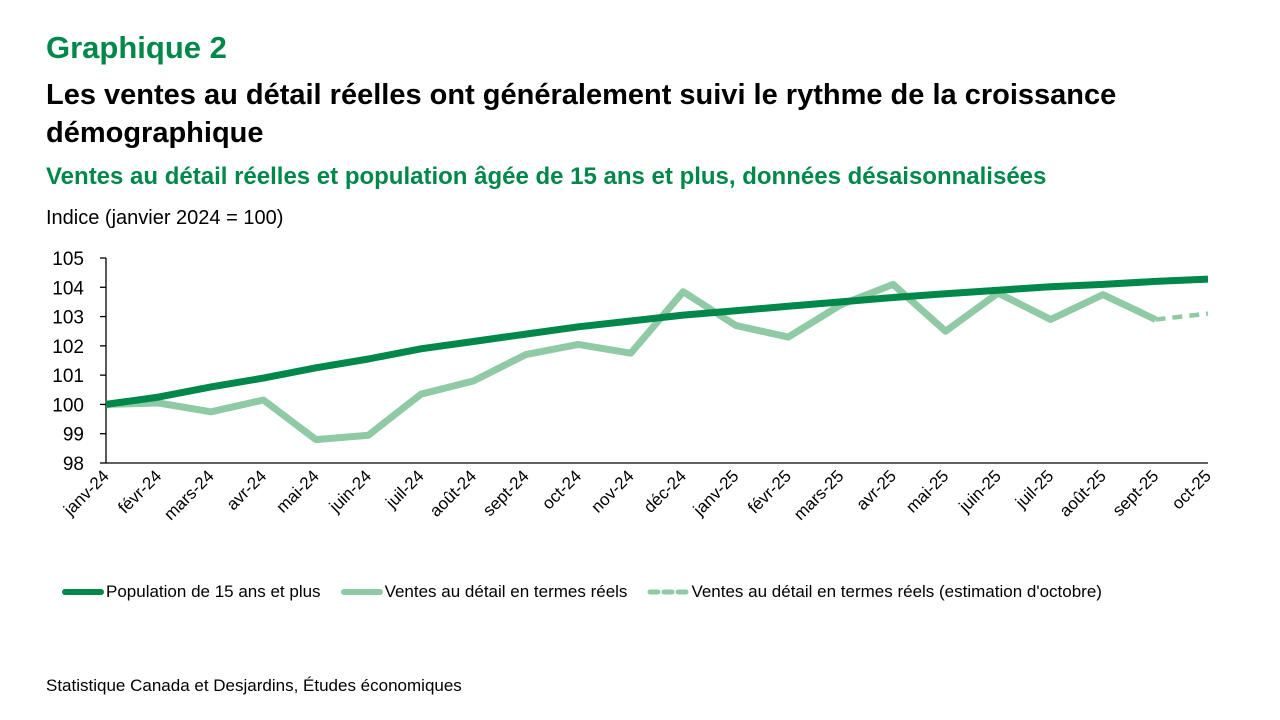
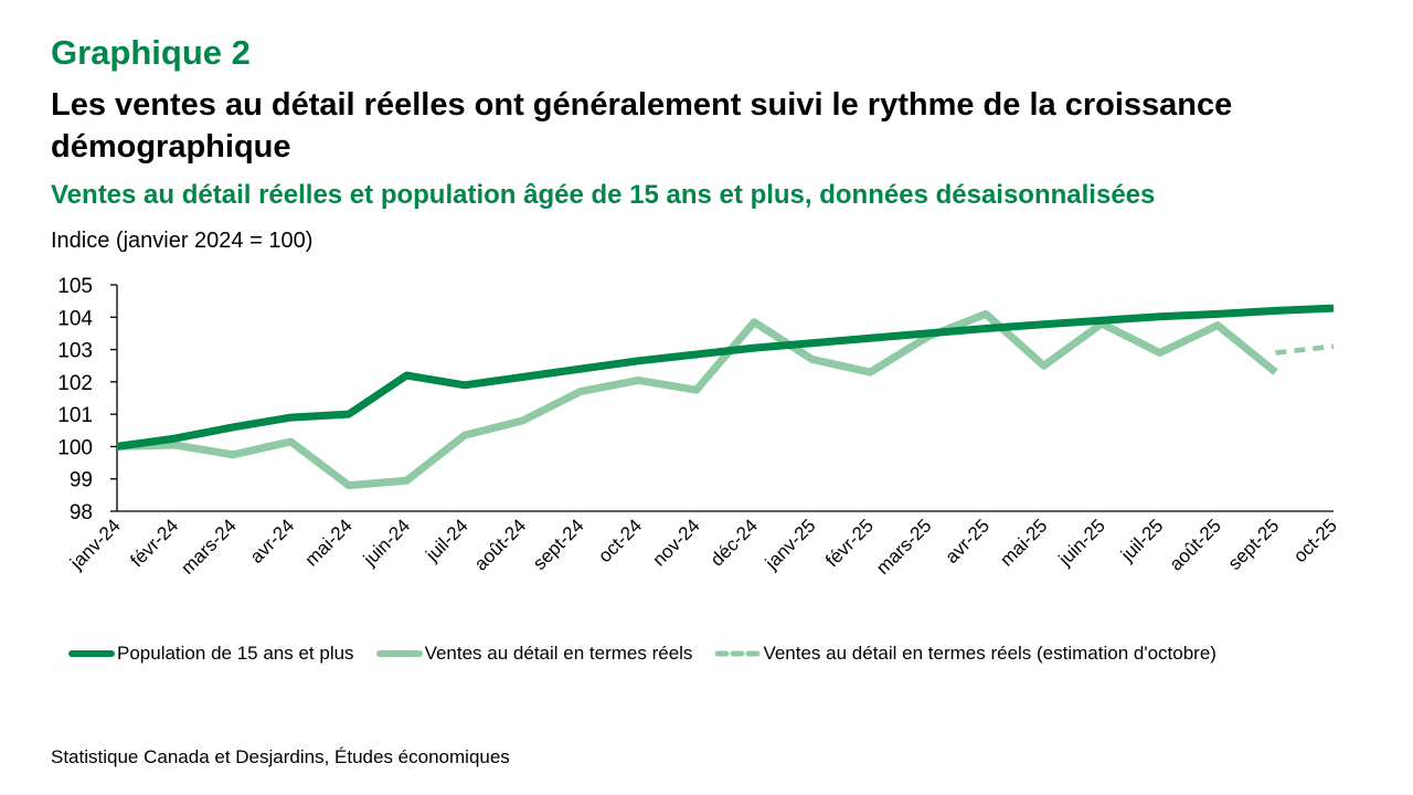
Population de 15 ans et plus/mai-24: 101.2 -> 101.0
Population de 15 ans et plus/juin-24: 101.5 -> 102.2
Ventes au détail en termes réels/sept-25: 102.9 -> 102.3
